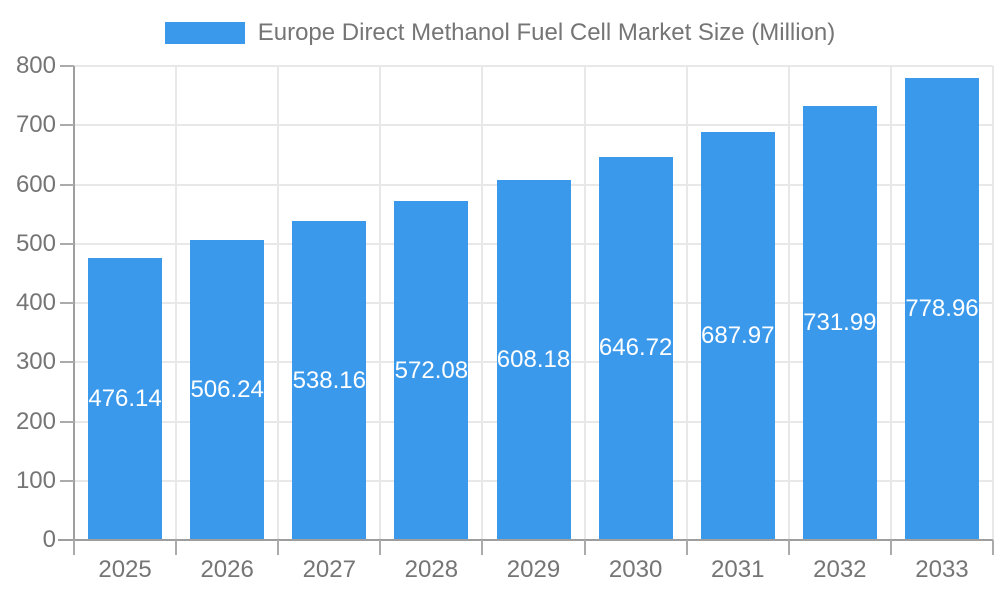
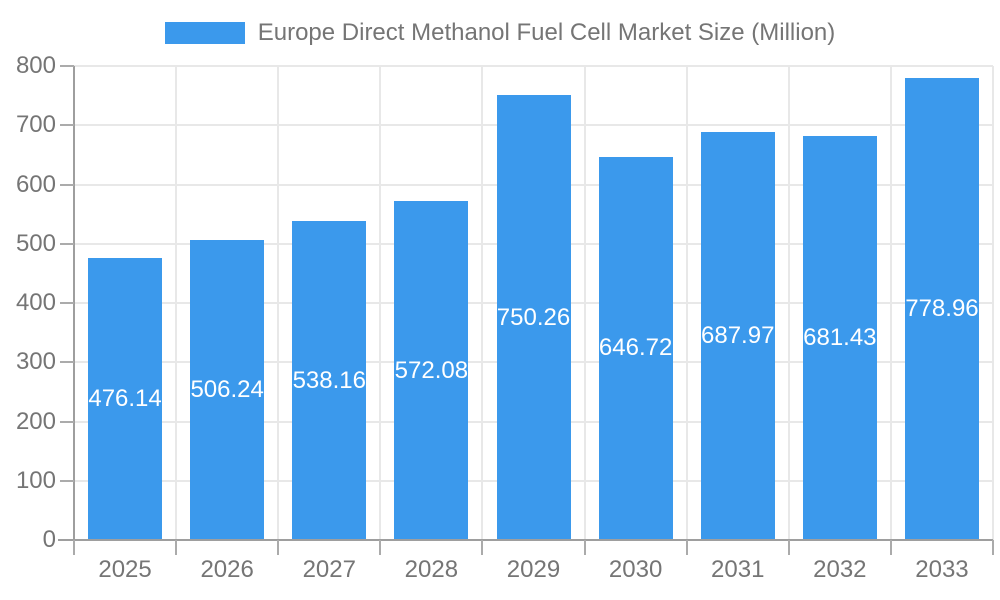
2029: 608.18 -> 750.26
2032: 731.99 -> 681.43
